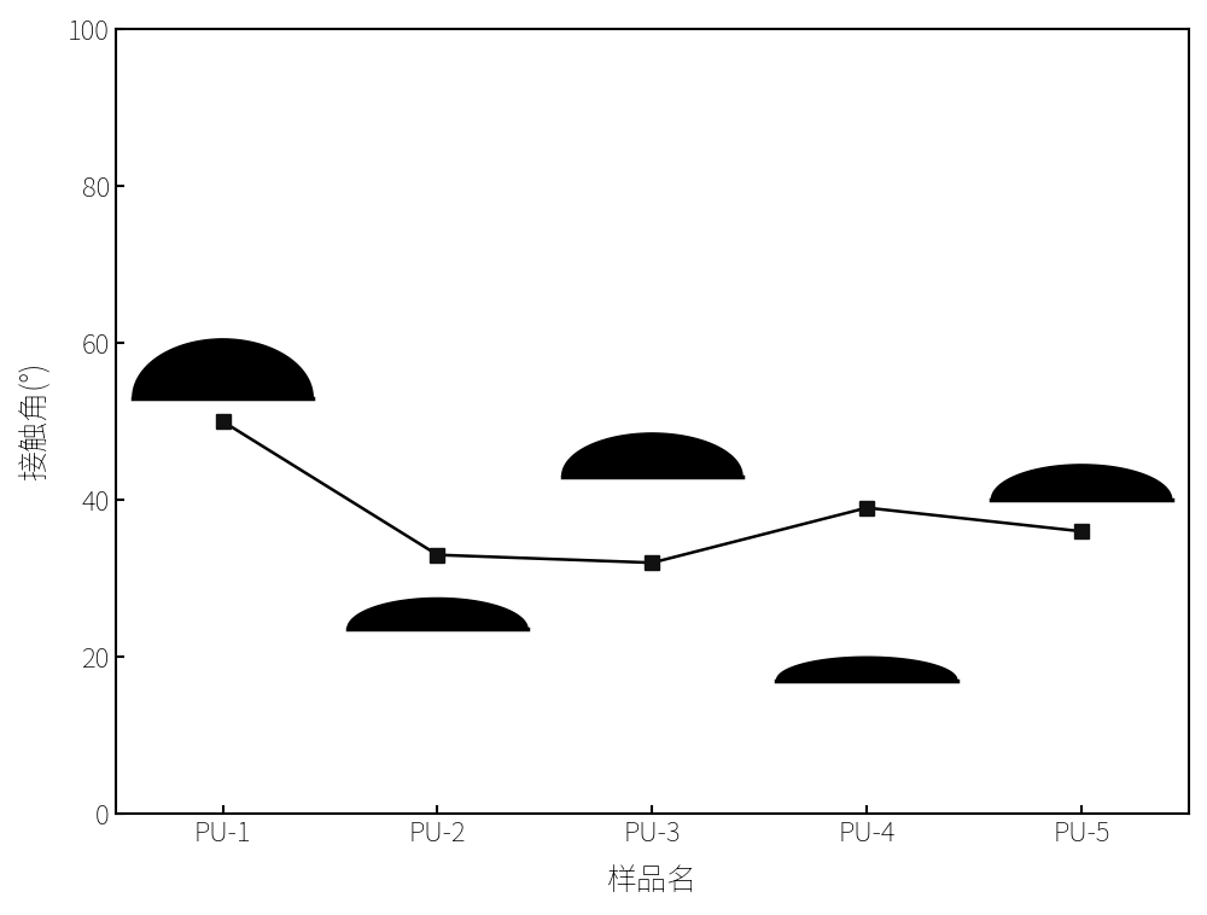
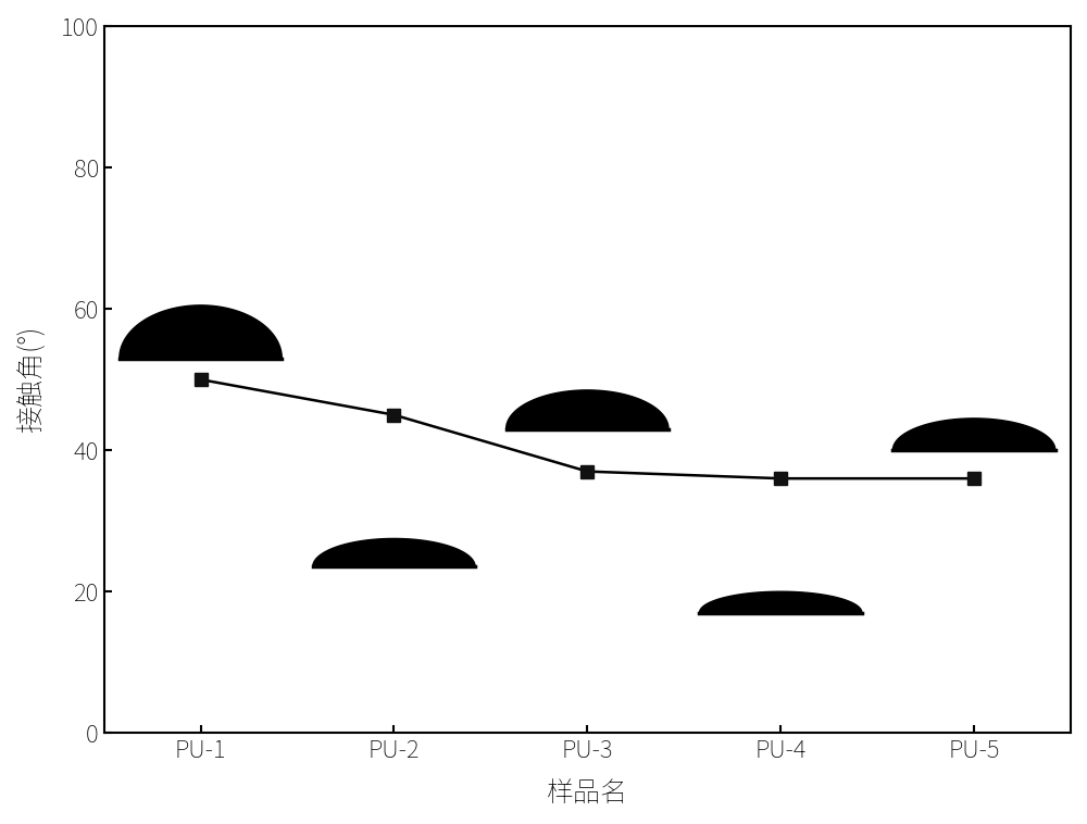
PU-2: 33 -> 45
PU-3: 32 -> 37
PU-4: 39 -> 36
